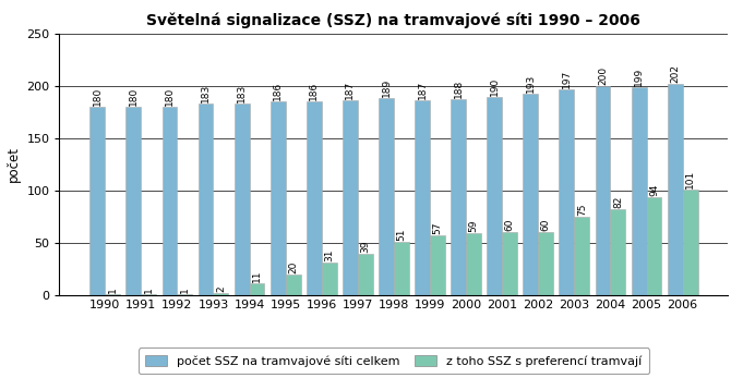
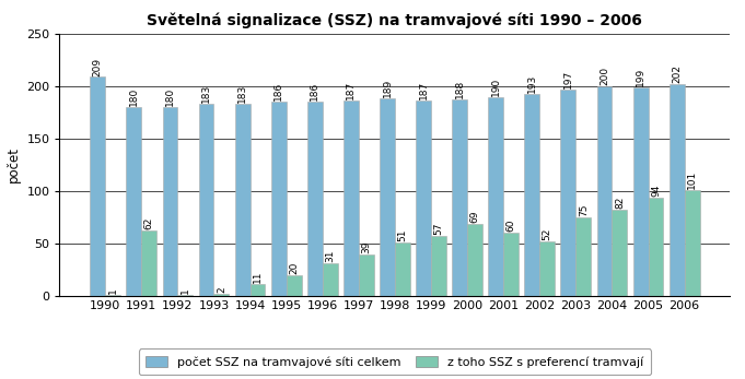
počet SSZ na tramvajové síti celkem/1990: 180 -> 209
z toho SSZ s preferencí tramvají/1991: 1 -> 62
z toho SSZ s preferencí tramvají/2000: 59 -> 69
z toho SSZ s preferencí tramvají/2002: 60 -> 52
